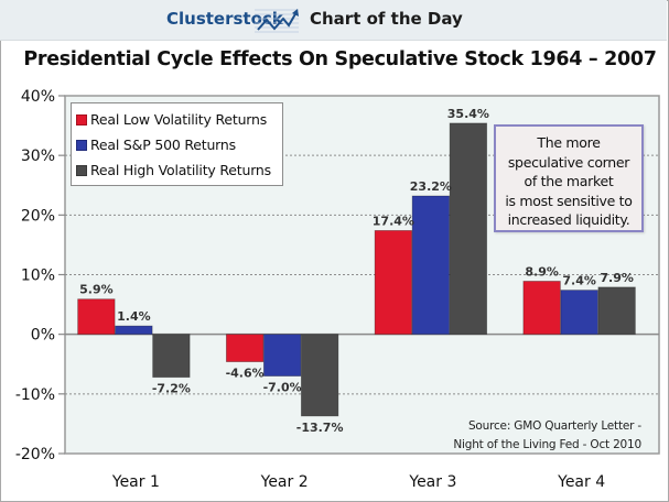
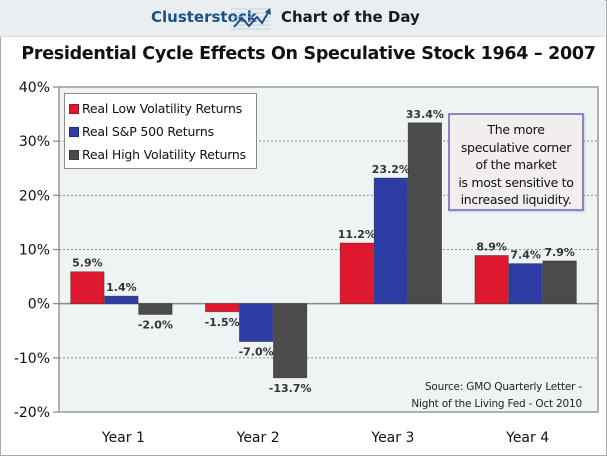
Real High Volatility Returns/Year 1: -7.2% -> -2.0%
Real Low Volatility Returns/Year 2: -4.6% -> -1.5%
Real Low Volatility Returns/Year 3: 17.4% -> 11.2%
Real High Volatility Returns/Year 3: 35.4% -> 33.4%
